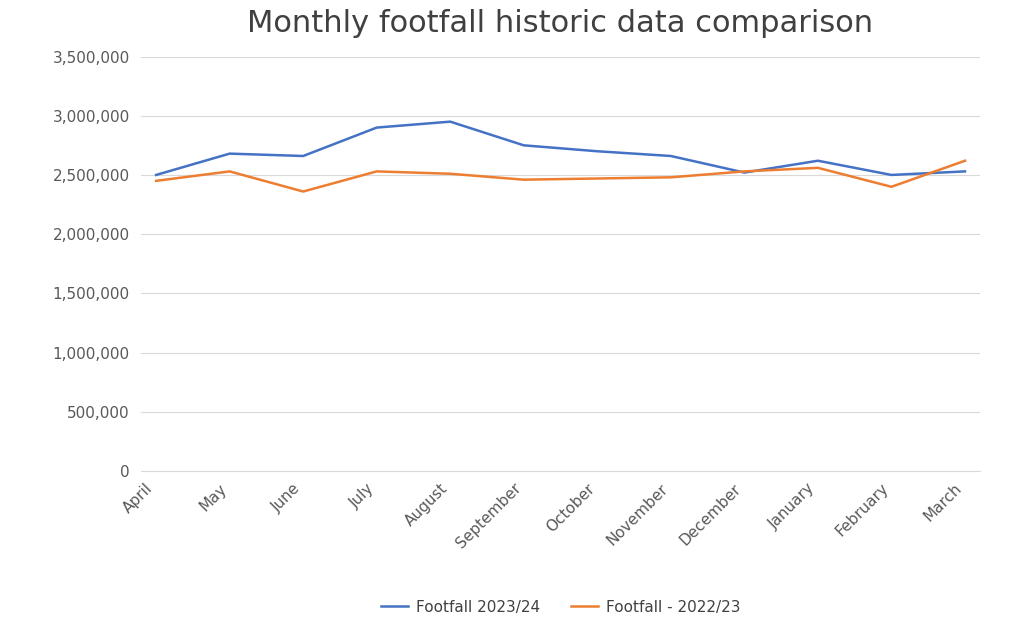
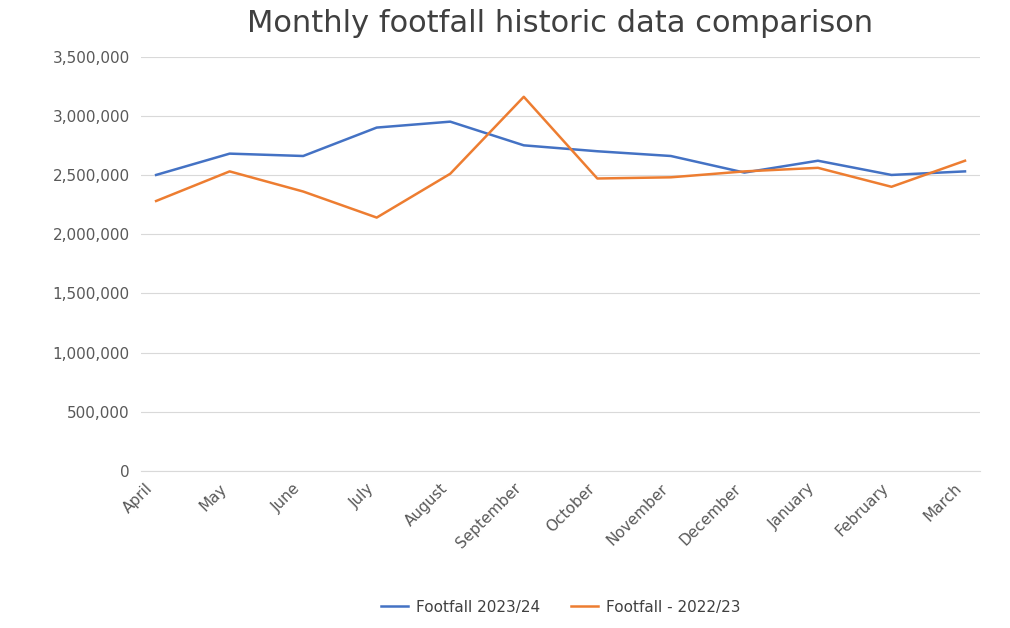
Footfall - 2022/23/April: 2,450,000 -> 2,280,000
Footfall - 2022/23/July: 2,530,000 -> 2,140,000
Footfall - 2022/23/September: 2,460,000 -> 3,160,000
